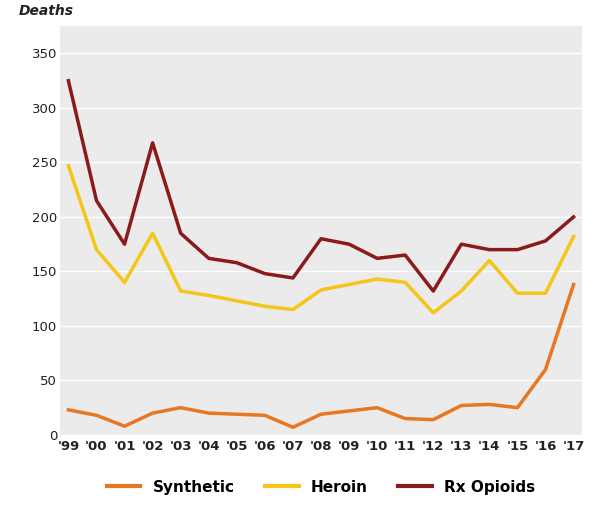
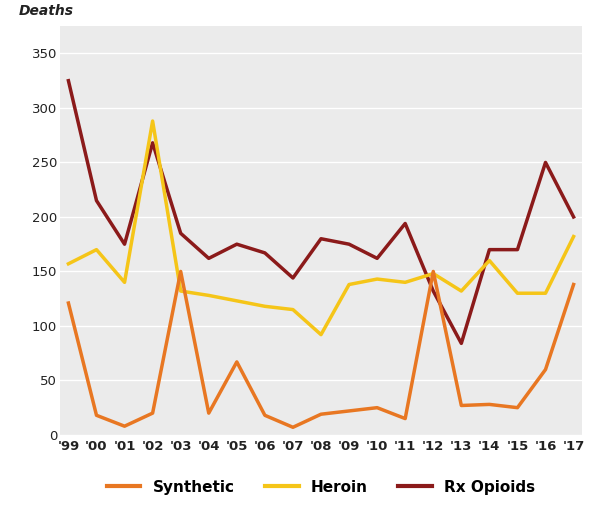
Synthetic/'99: 23 -> 121
Heroin/'99: 247 -> 157
Heroin/'02: 185 -> 288
Synthetic/'03: 25 -> 150
Synthetic/'05: 19 -> 67
Rx Opioids/'05: 158 -> 175
Rx Opioids/'06: 148 -> 167
Heroin/'08: 133 -> 92
Rx Opioids/'11: 165 -> 194
Synthetic/'12: 14 -> 150
Heroin/'12: 112 -> 148
Rx Opioids/'13: 175 -> 84
Rx Opioids/'16: 178 -> 250
